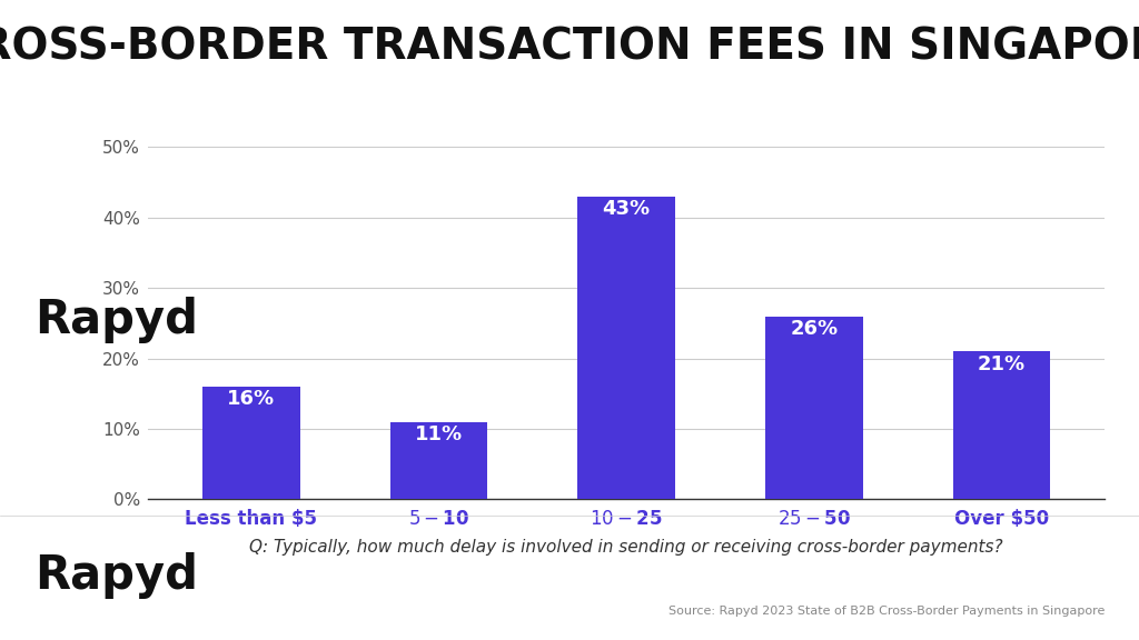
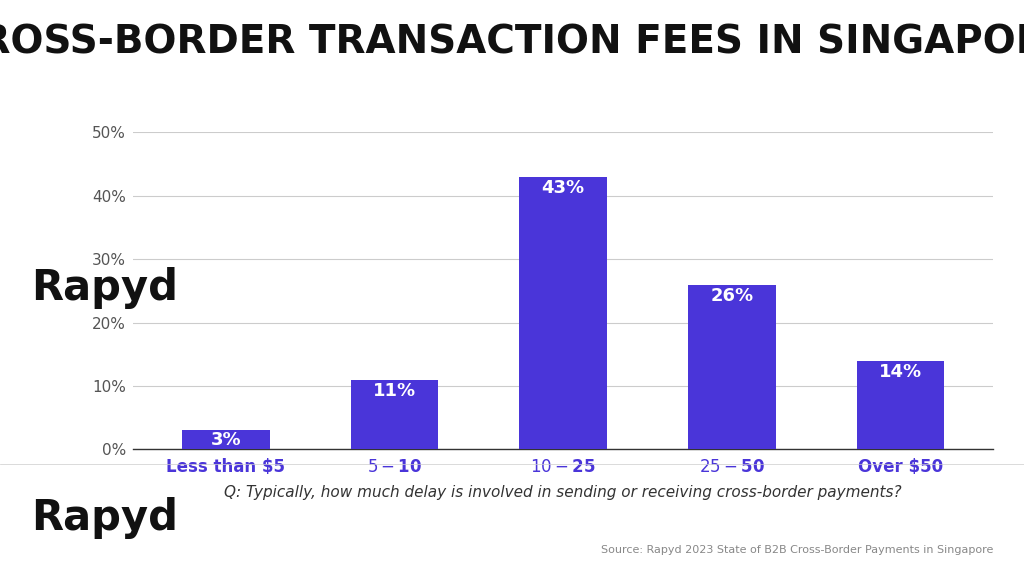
Less than $5: 16% -> 3%
Over $50: 21% -> 14%
